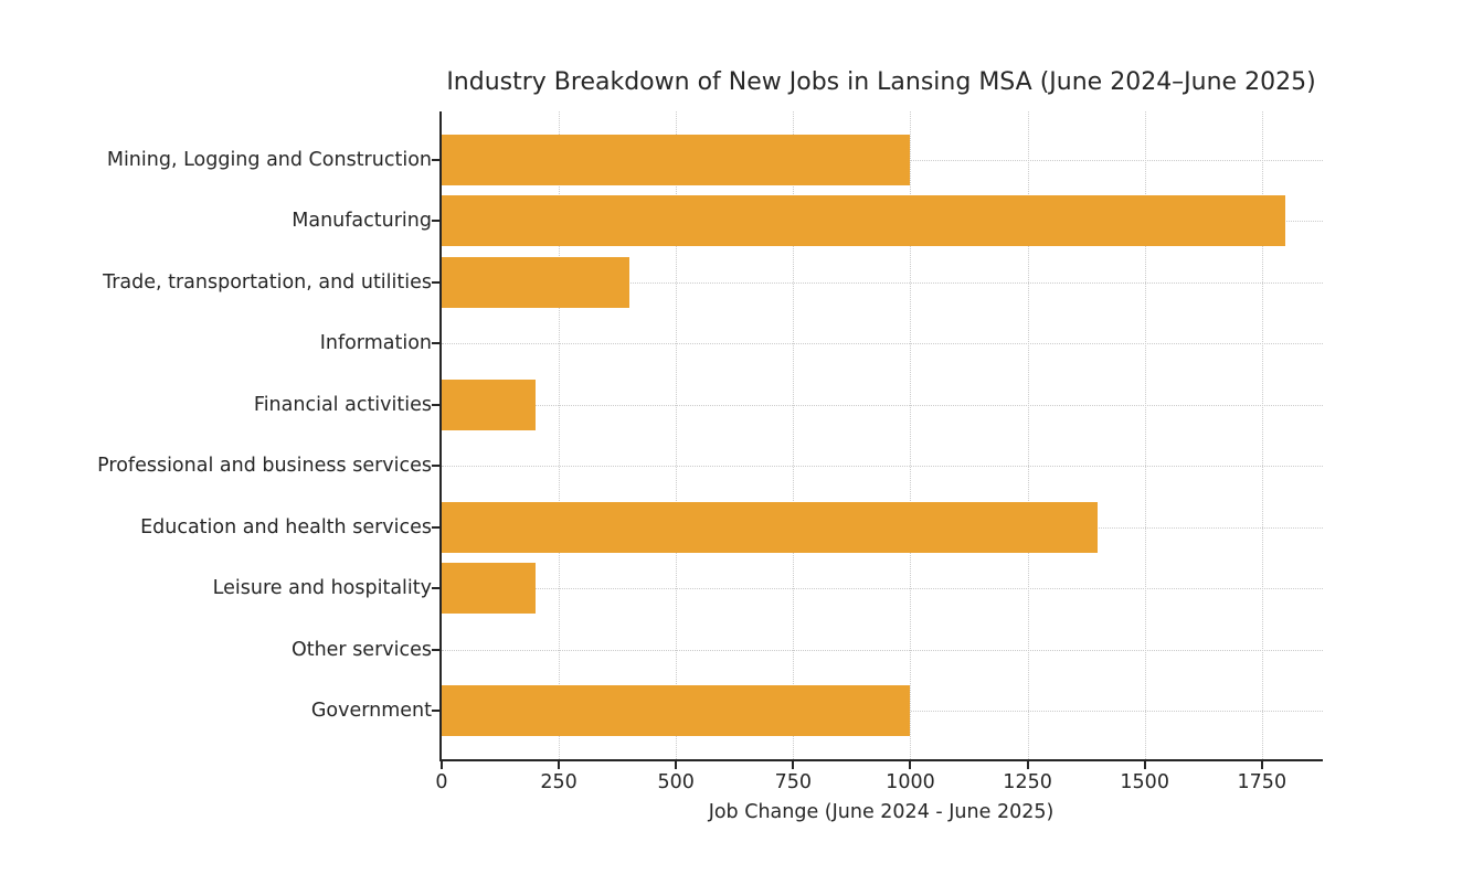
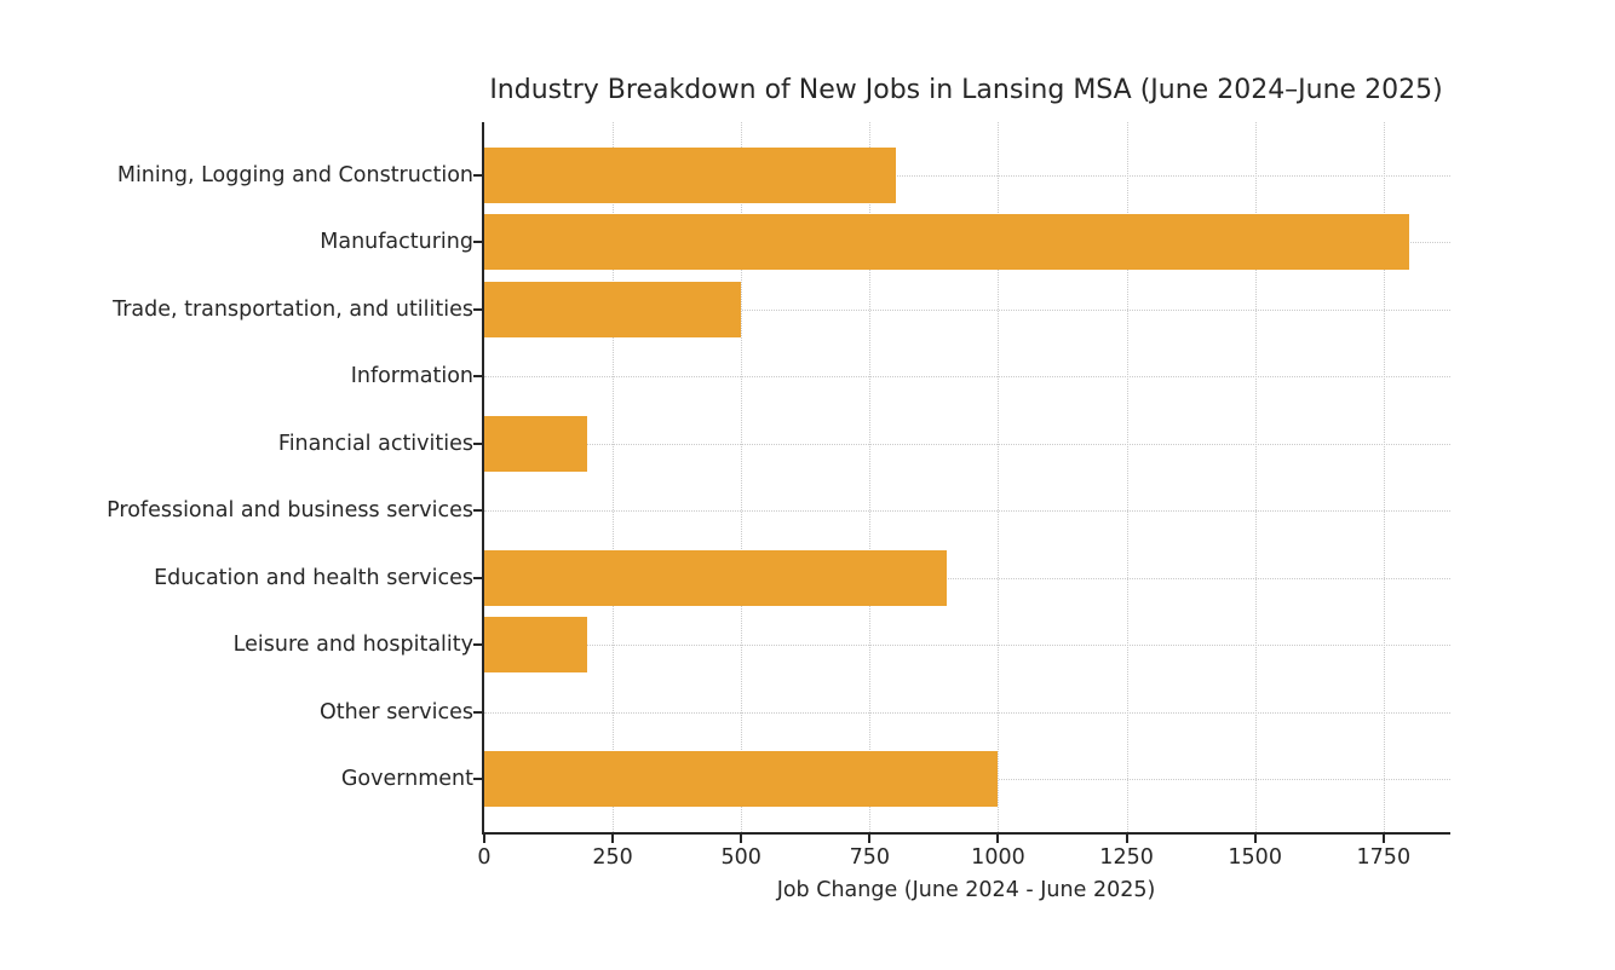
Mining, Logging and Construction: 1000 -> 800
Trade, transportation, and utilities: 400 -> 500
Education and health services: 1400 -> 900
